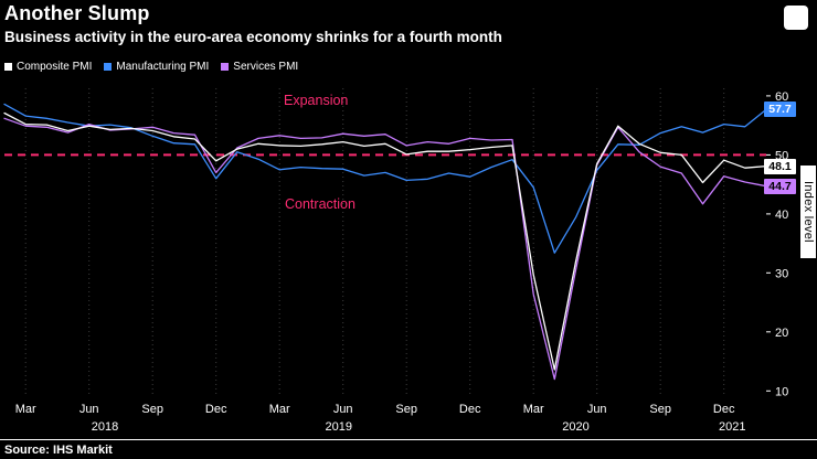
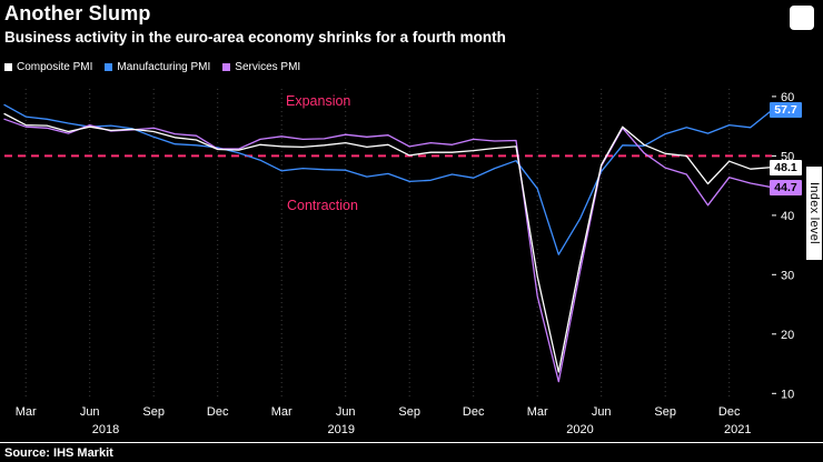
Composite PMI/Dec 2018: 49 -> 51
Manufacturing PMI/Dec 2018: 46 -> 51
Services PMI/Dec 2018: 47 -> 51
